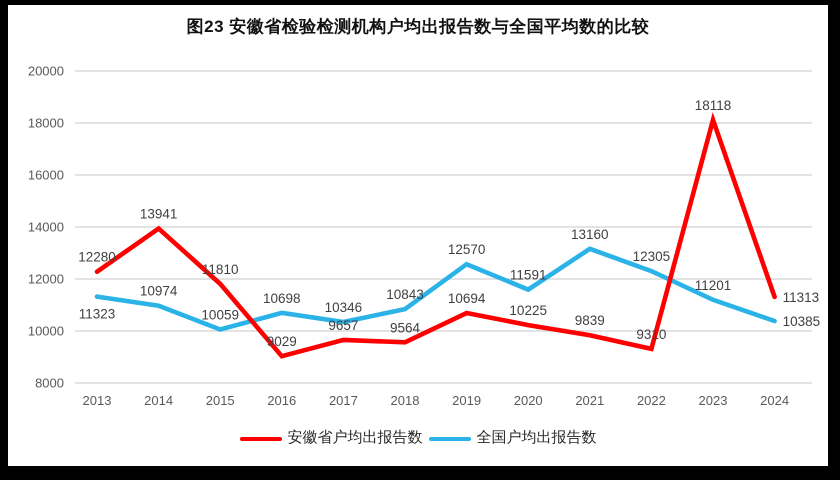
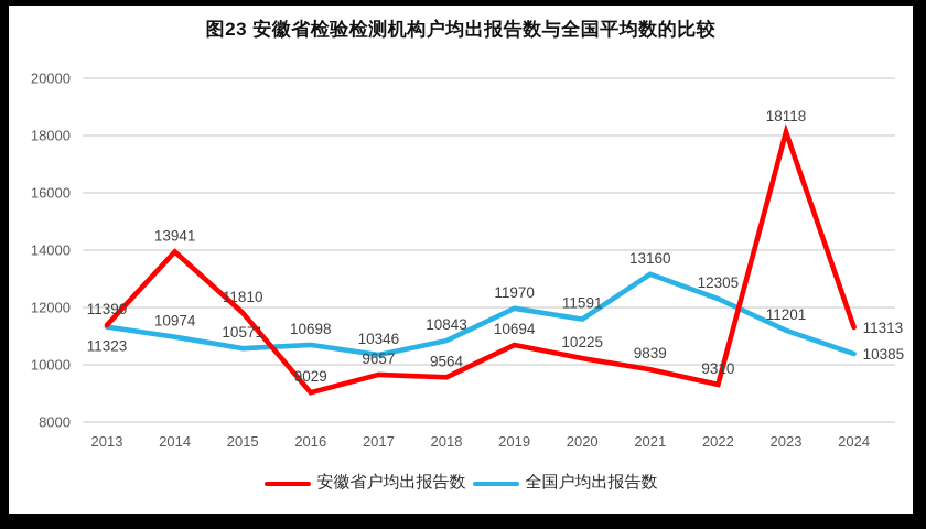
安徽省户均出报告数/2013: 12280 -> 11390
全国户均出报告数/2015: 10059 -> 10571
全国户均出报告数/2019: 12570 -> 11970
